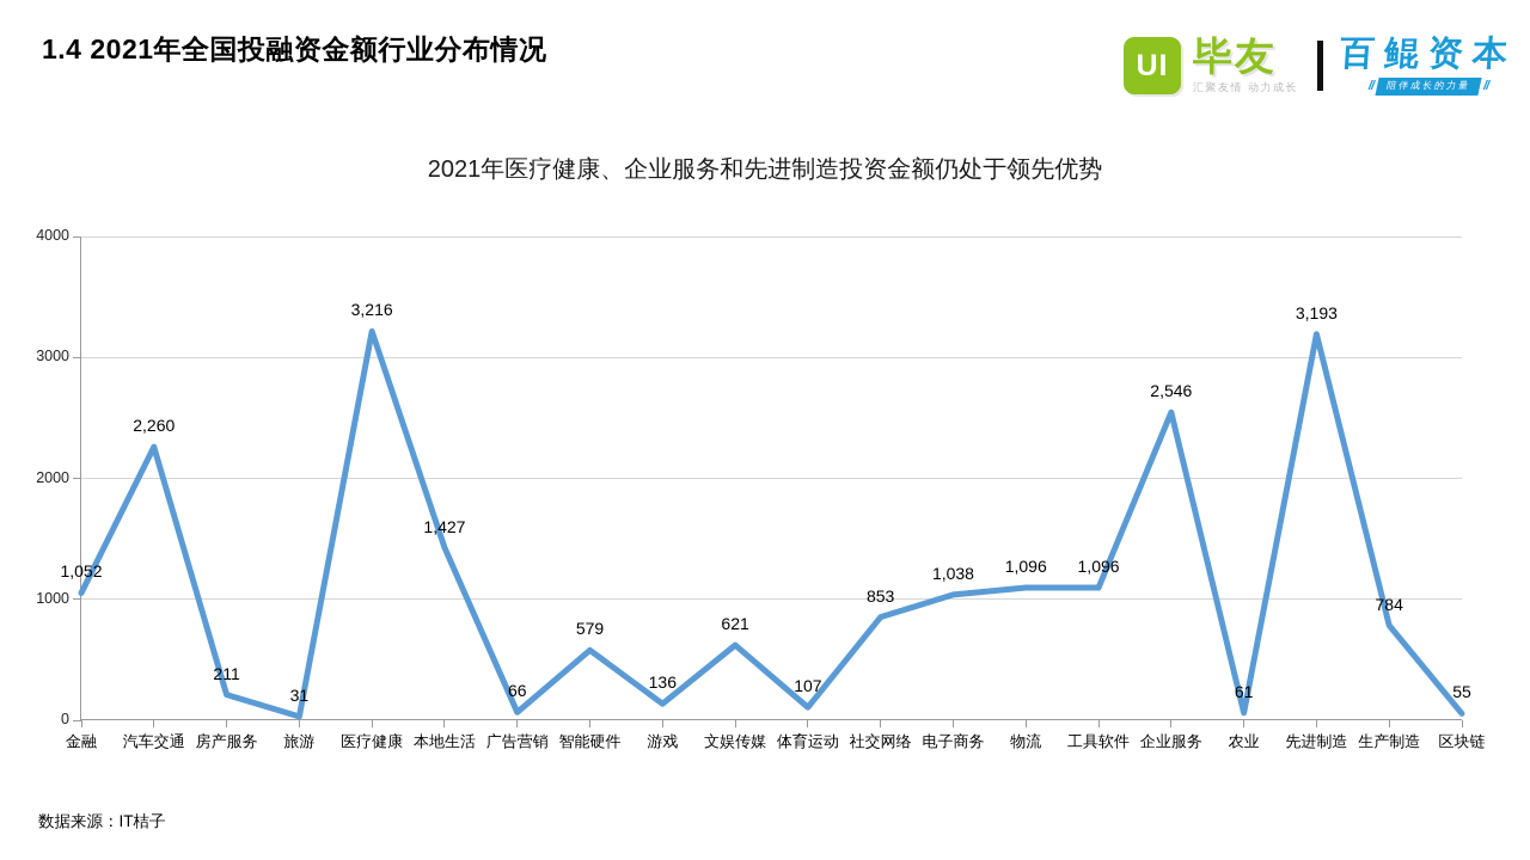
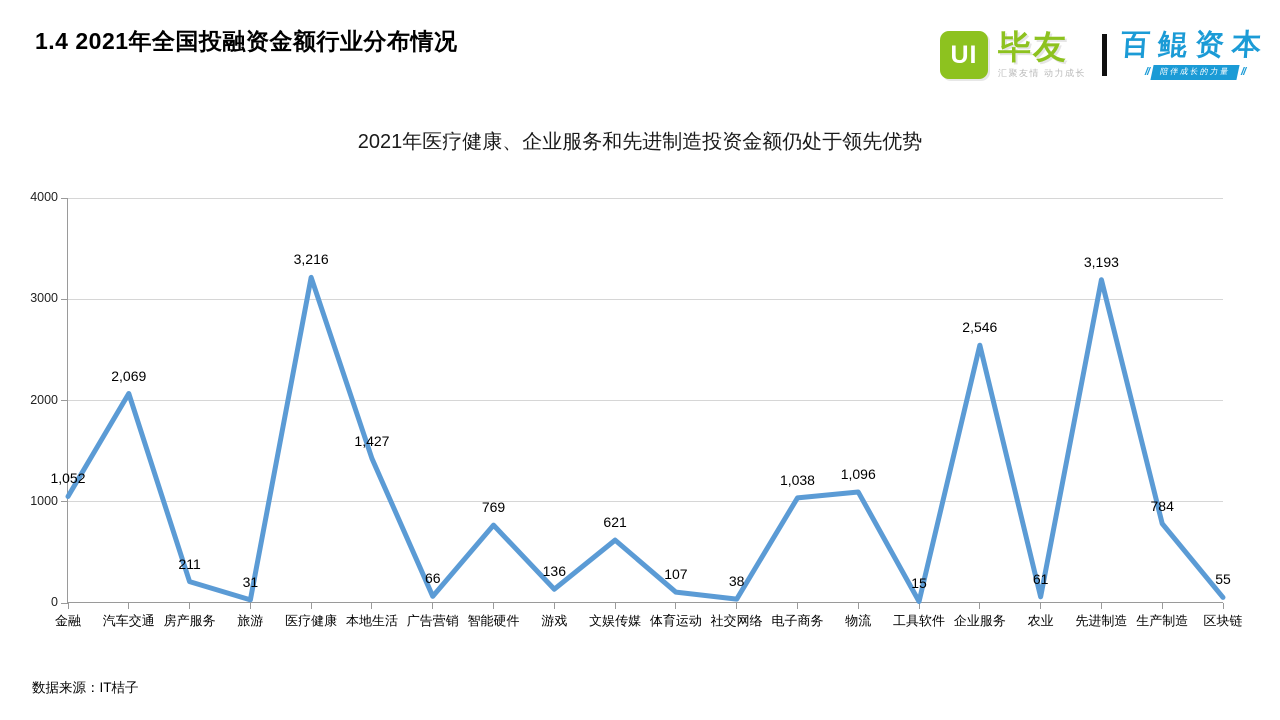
汽车交通: 2,260 -> 2,069
智能硬件: 579 -> 769
社交网络: 853 -> 38
工具软件: 1,096 -> 15
